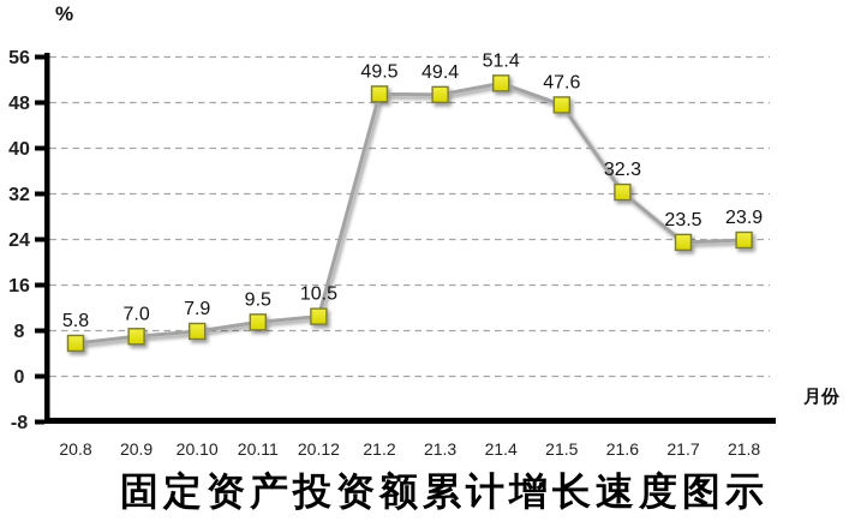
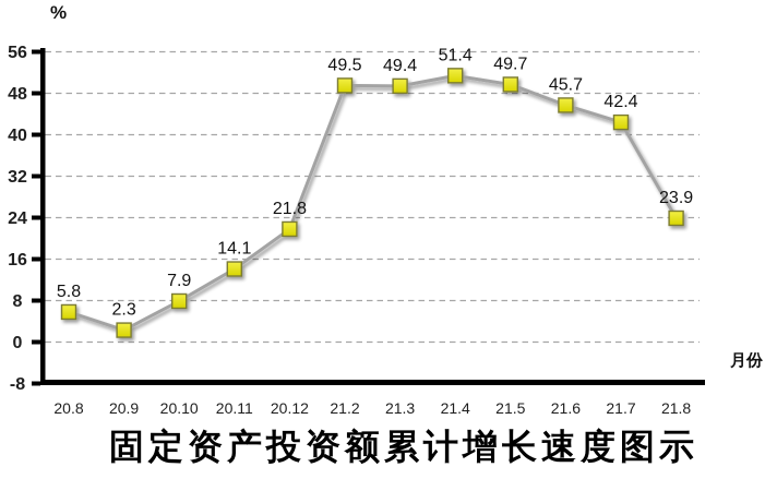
20.9: 7.0 -> 2.3
20.11: 9.5 -> 14.1
20.12: 10.5 -> 21.8
21.5: 47.6 -> 49.7
21.6: 32.3 -> 45.7
21.7: 23.5 -> 42.4
